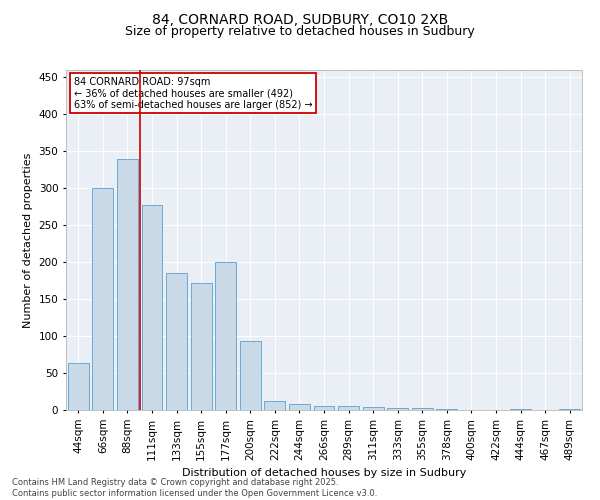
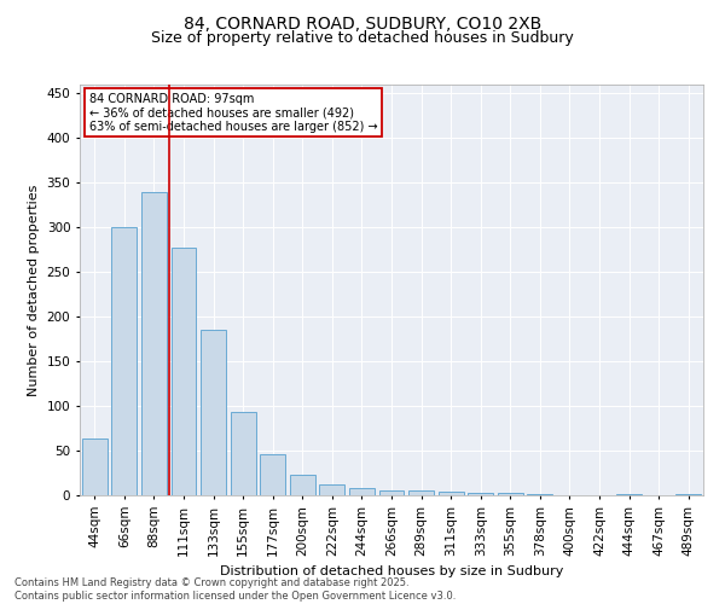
155sqm: 172 -> 93
177sqm: 200 -> 46
200sqm: 94 -> 23
